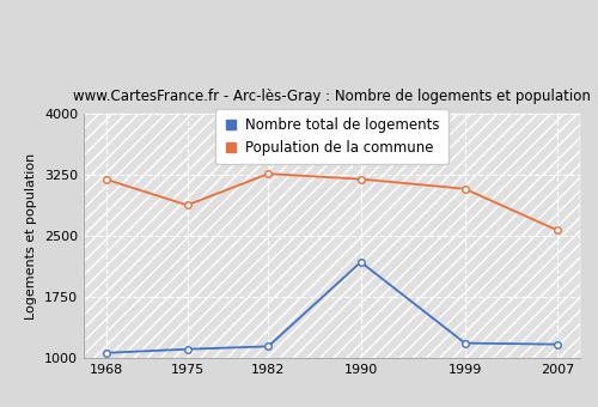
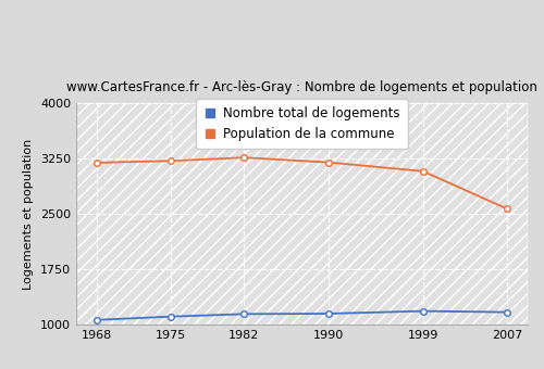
Population de la commune/1975: 2880 -> 3220
Nombre total de logements/1990: 2180 -> 1150
